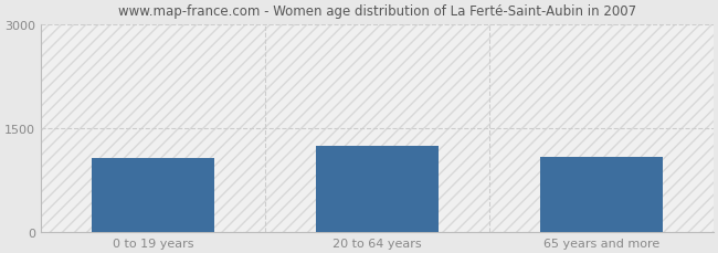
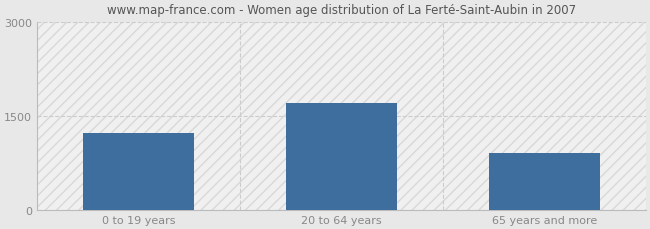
0 to 19 years: 1060 -> 1230
20 to 64 years: 1240 -> 1700
65 years and more: 1080 -> 900
